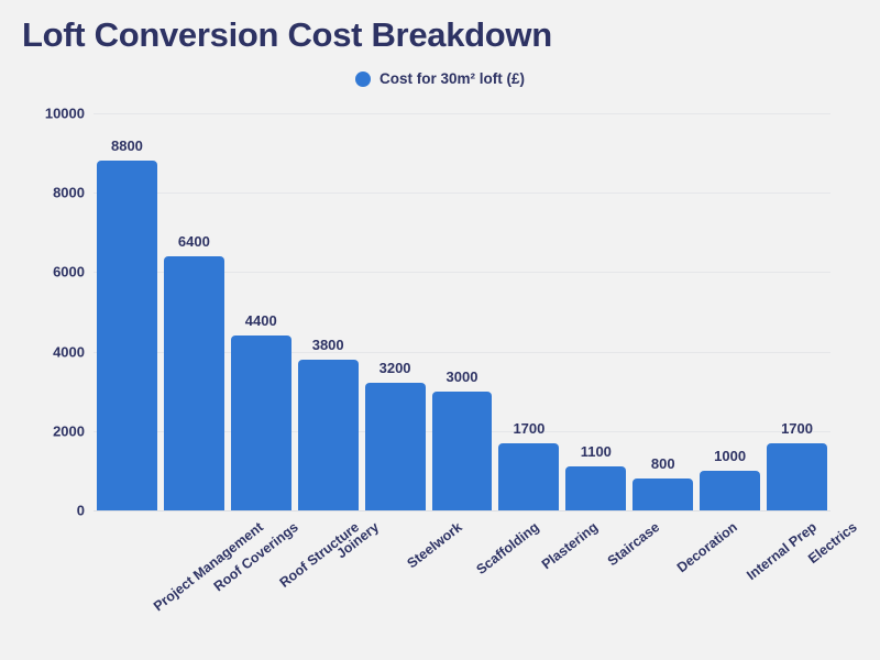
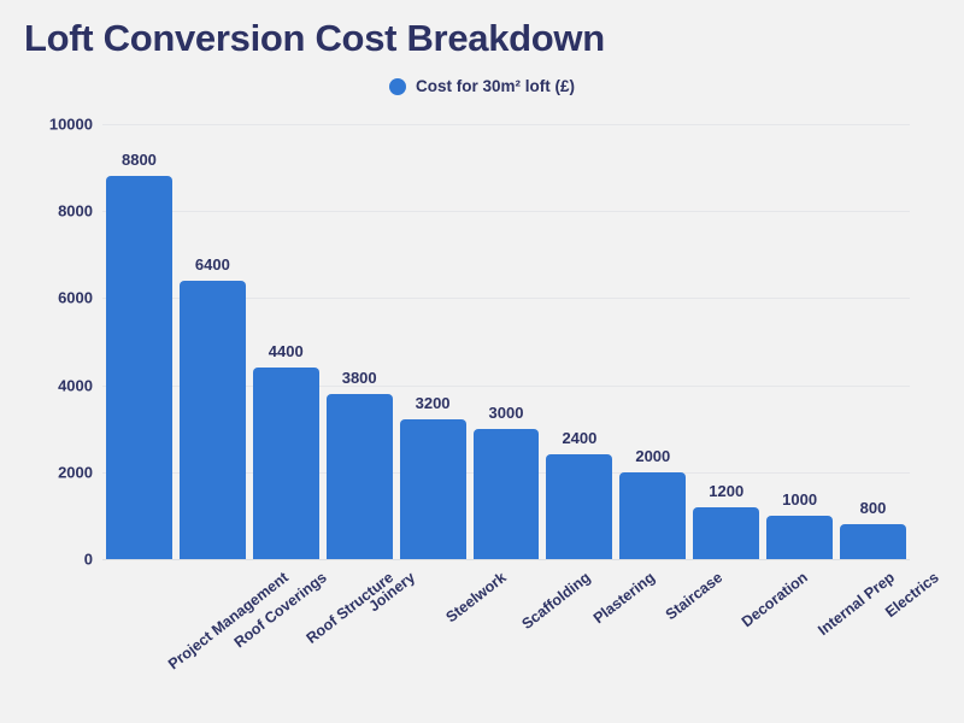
Plastering: 1700 -> 2400
Staircase: 1100 -> 2000
Decoration: 800 -> 1200
Electrics: 1700 -> 800
